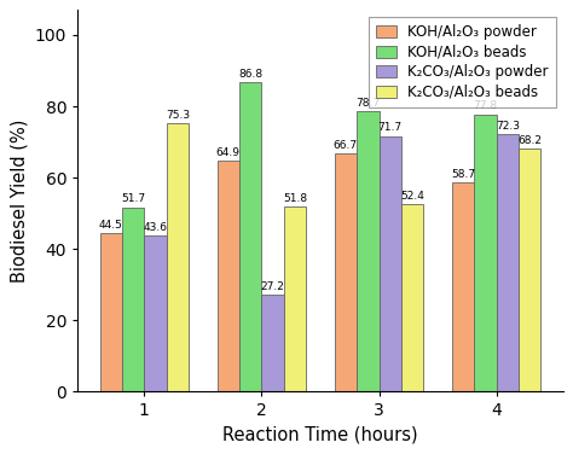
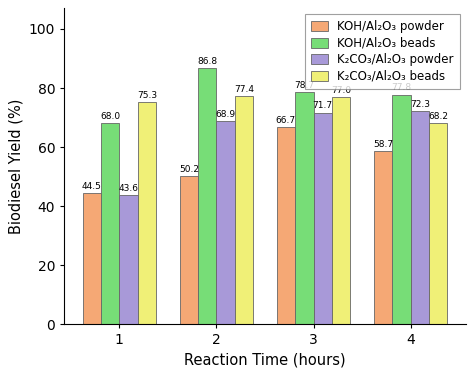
KOH/Al₂O₃ beads/1: 51.7 -> 68.0
KOH/Al₂O₃ powder/2: 64.9 -> 50.2
K₂CO₃/Al₂O₃ powder/2: 27.2 -> 68.9
K₂CO₃/Al₂O₃ beads/2: 51.8 -> 77.4
K₂CO₃/Al₂O₃ beads/3: 52.4 -> 77.0
